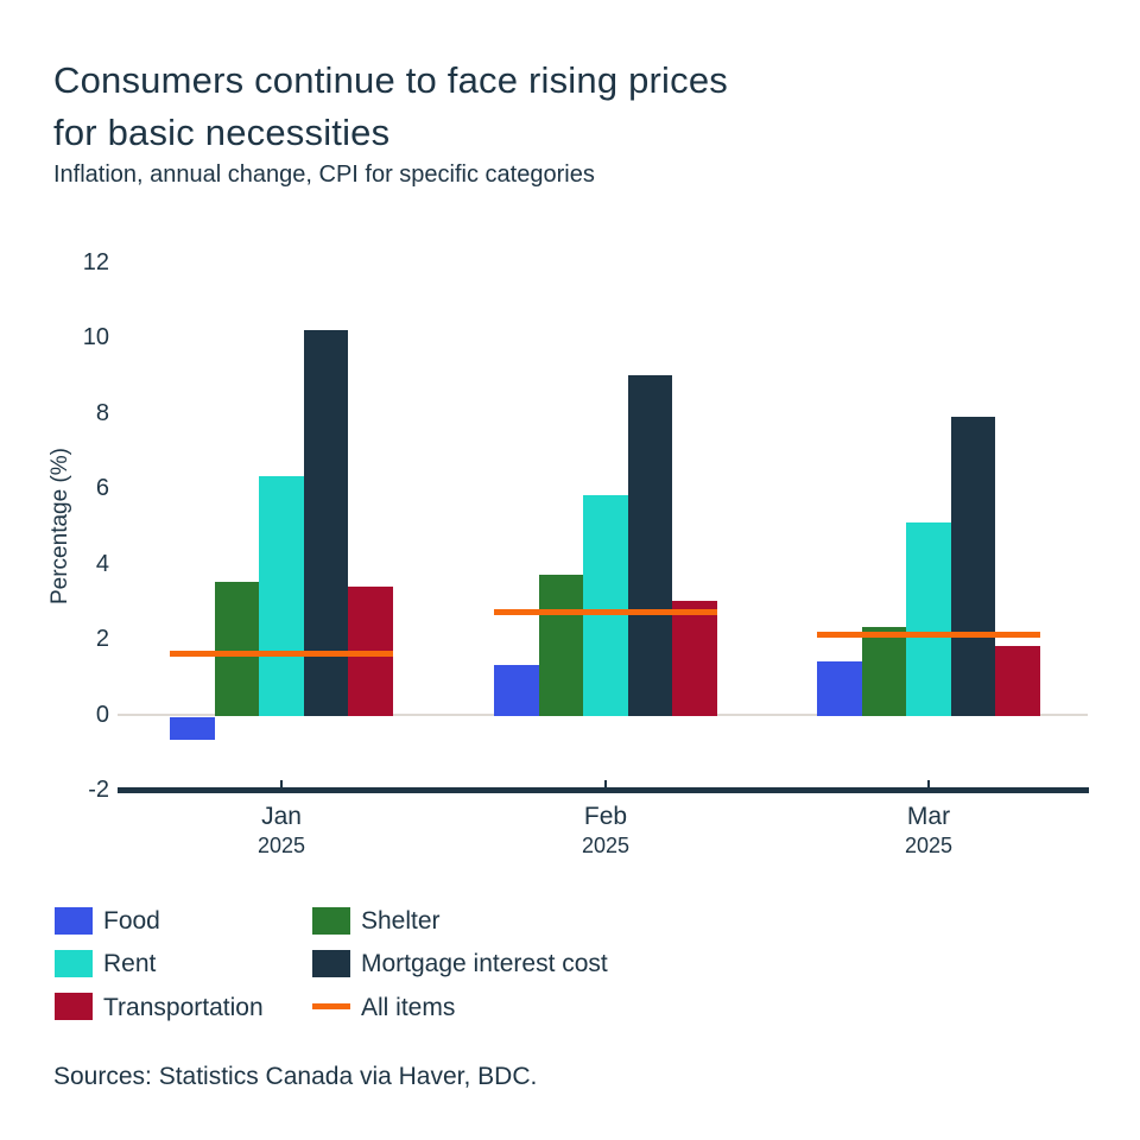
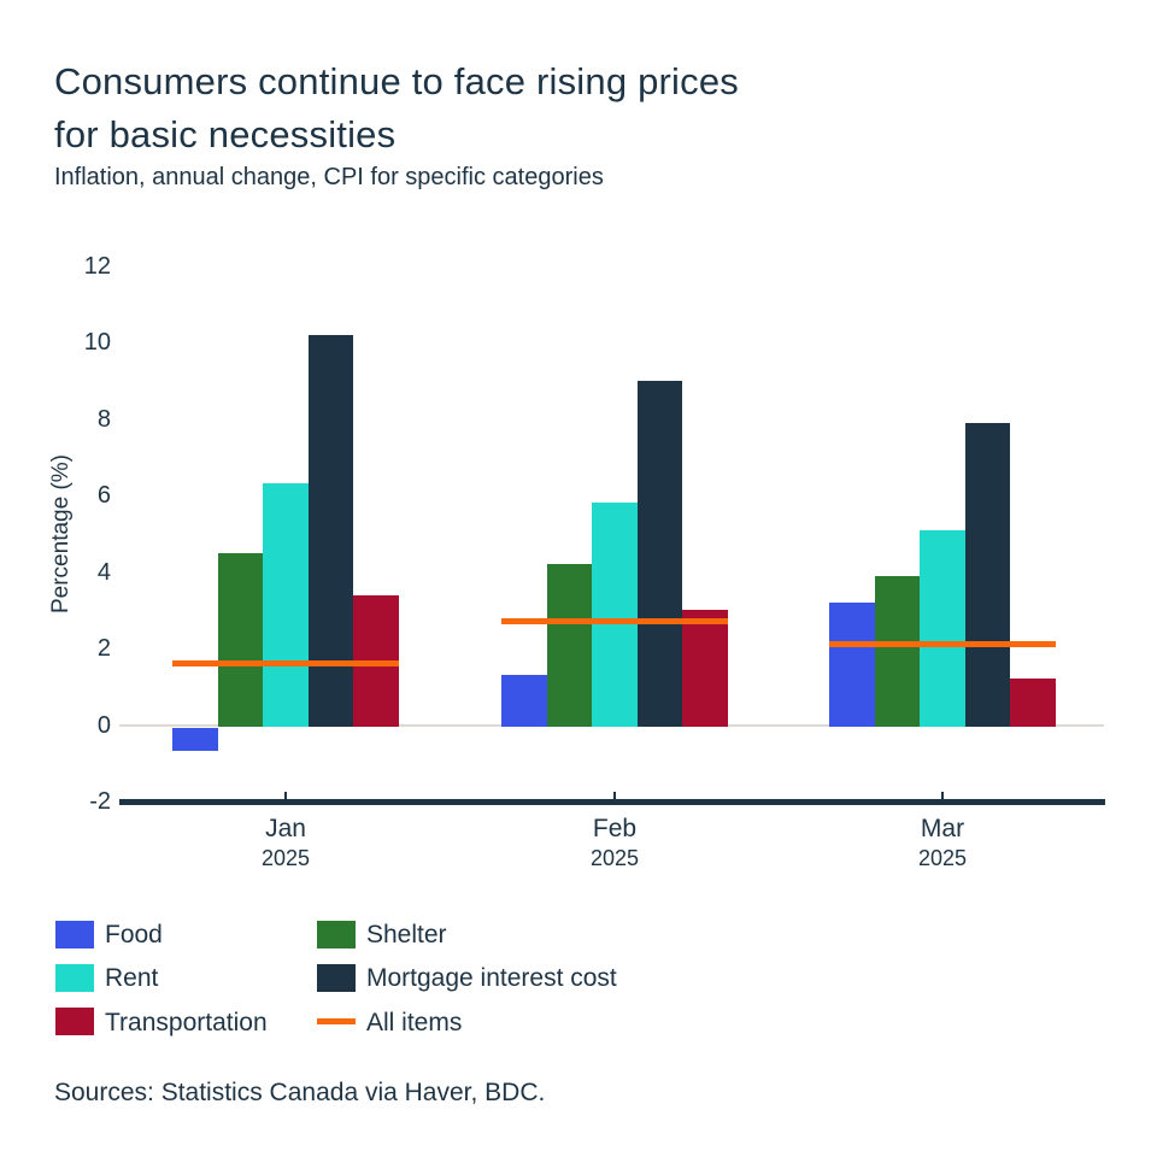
Shelter/Jan 2025: 3.5 -> 4.5
Shelter/Feb 2025: 3.7 -> 4.2
Food/Mar 2025: 1.4 -> 3.2
Shelter/Mar 2025: 2.3 -> 3.9
Transportation/Mar 2025: 1.8 -> 1.2
